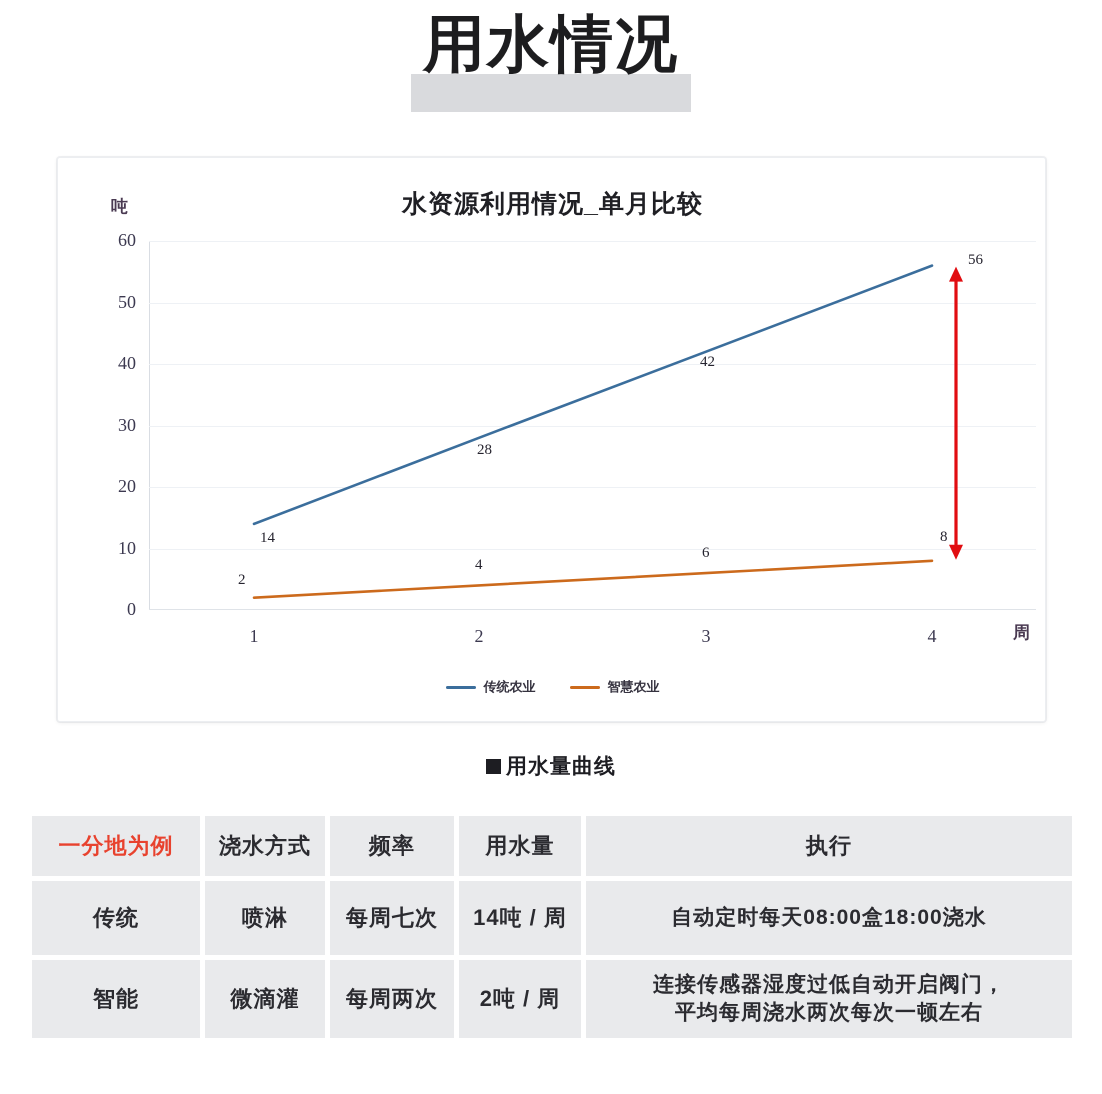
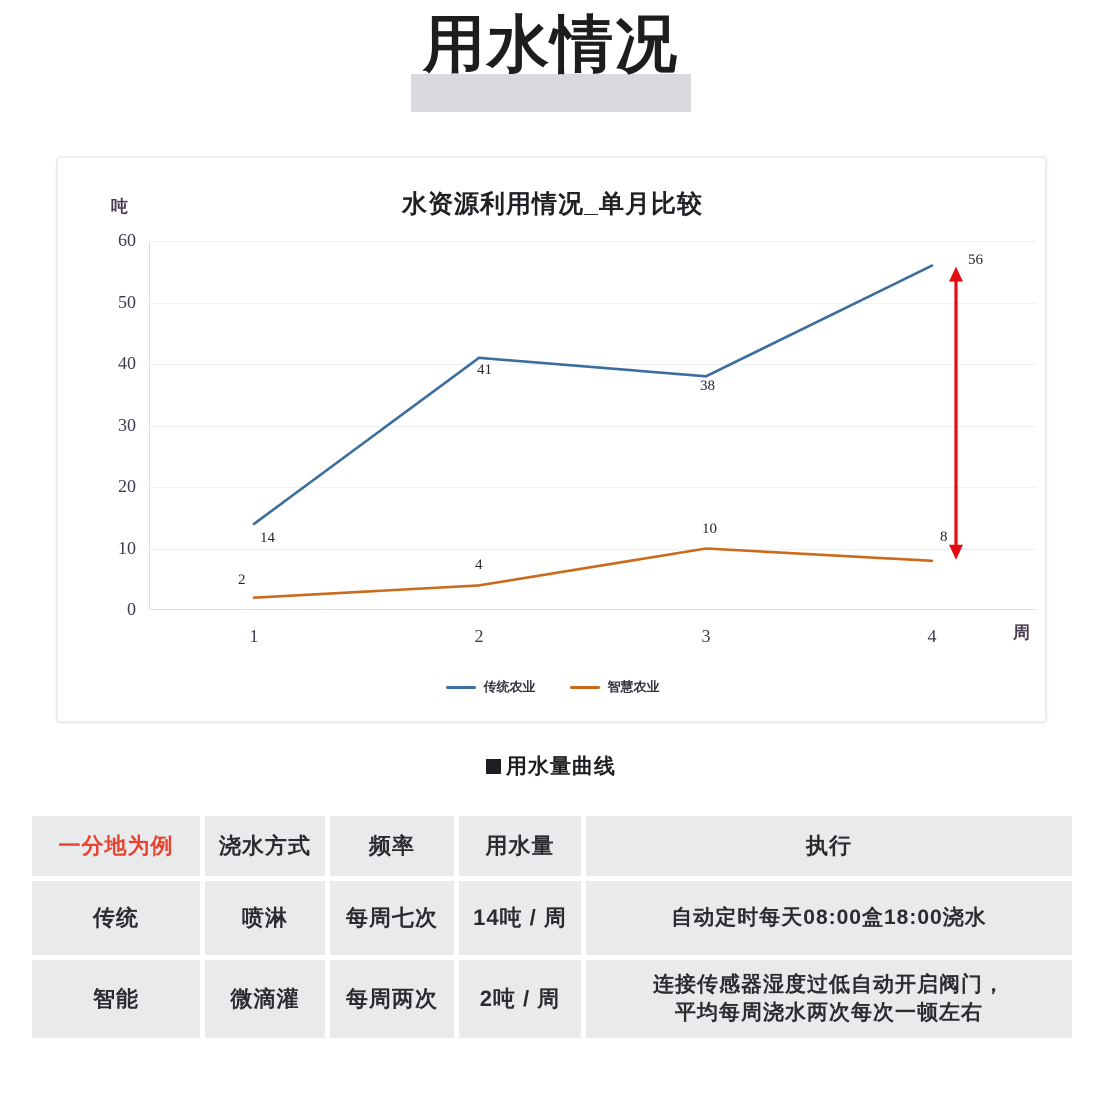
传统农业/2: 28 -> 41
传统农业/3: 42 -> 38
智慧农业/3: 6 -> 10
